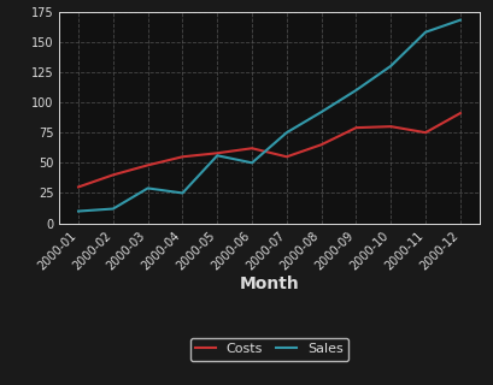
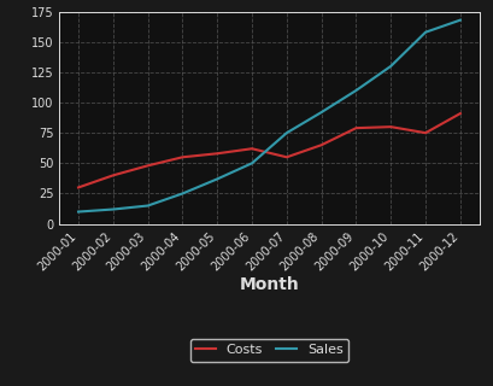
Sales/2000-03: 29 -> 15
Sales/2000-05: 56 -> 37
